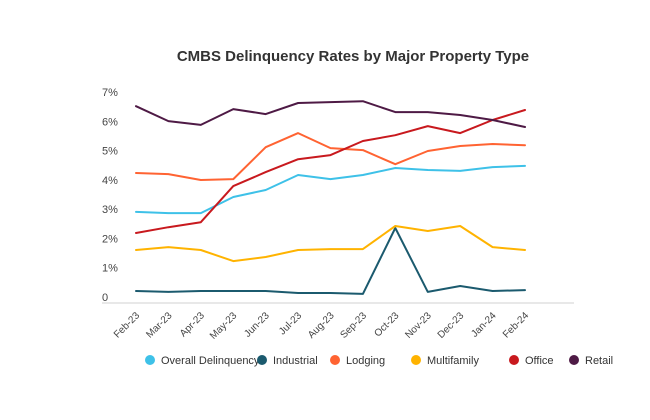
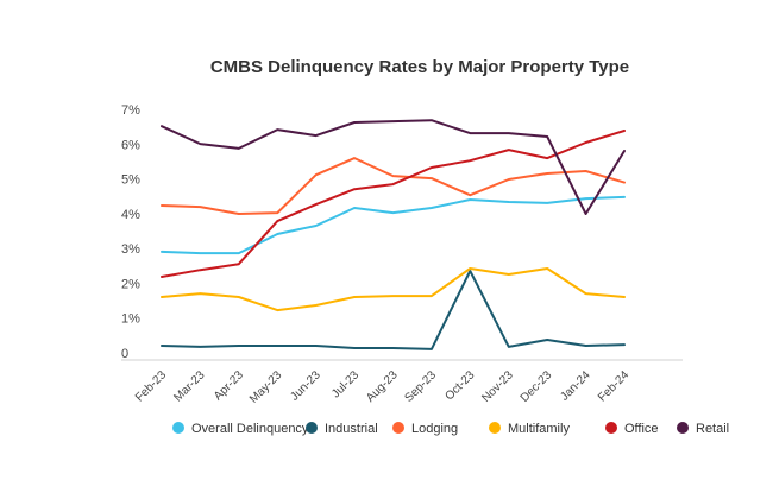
Retail/Jan-24: 6.2% -> 4.2%
Lodging/Feb-24: 5.4% -> 5.1%
